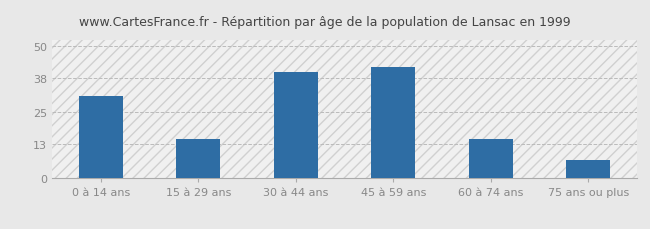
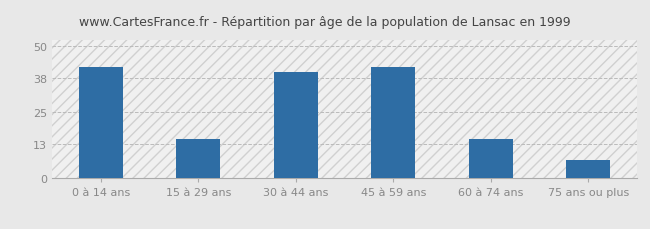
0 à 14 ans: 31 -> 42
